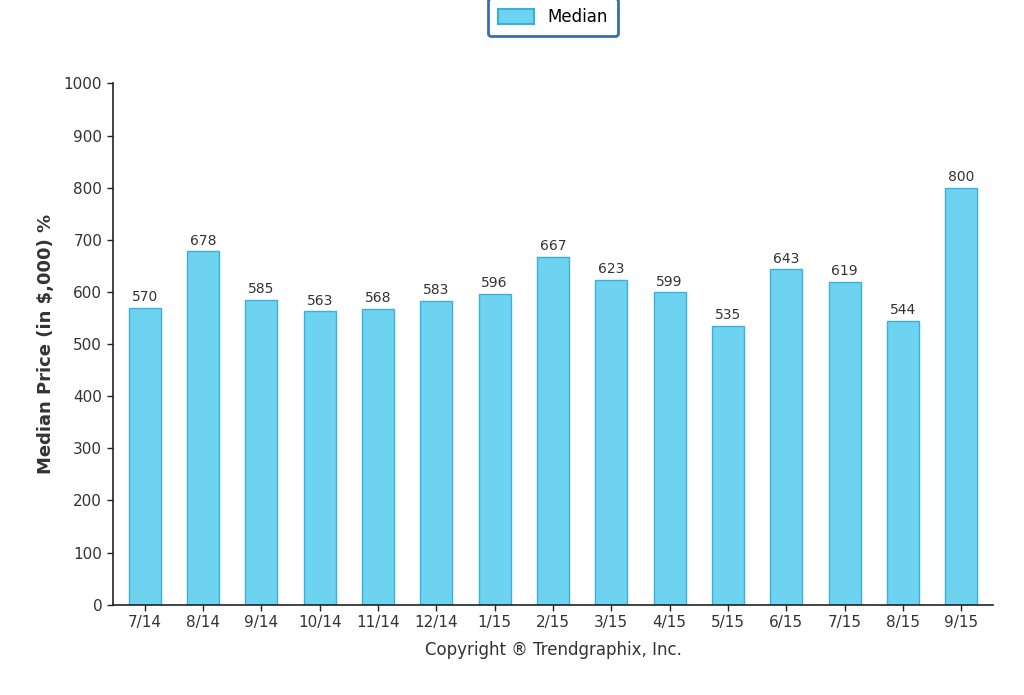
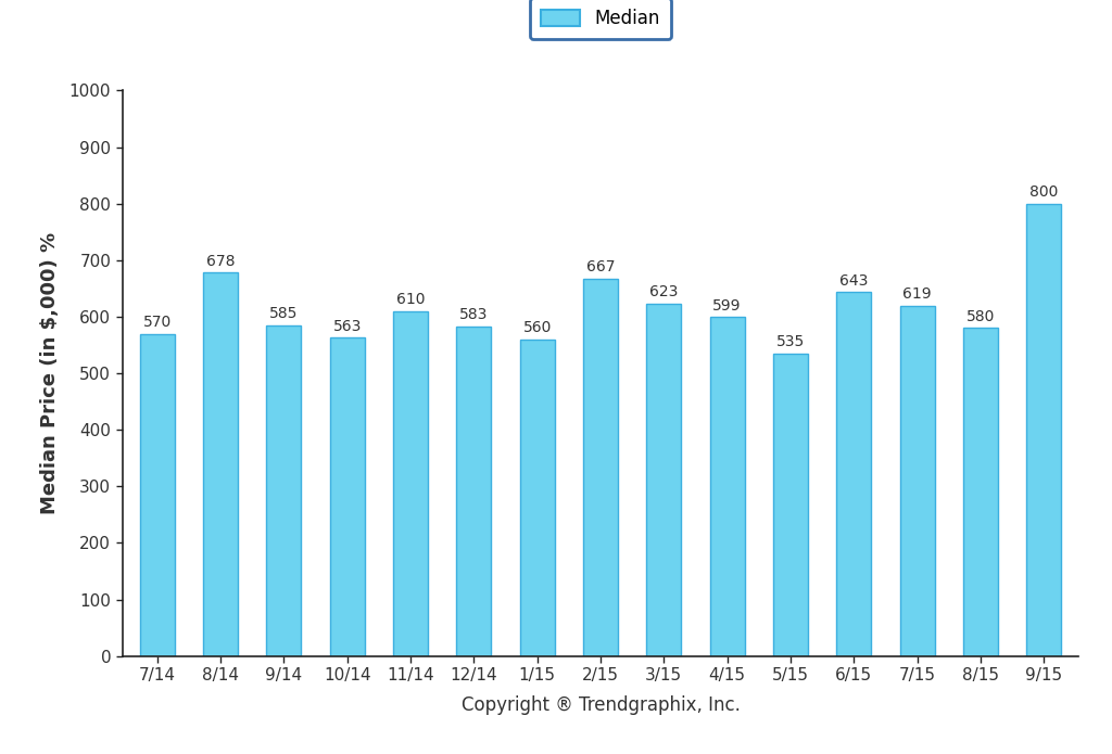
11/14: 568 -> 610
1/15: 596 -> 560
8/15: 544 -> 580
